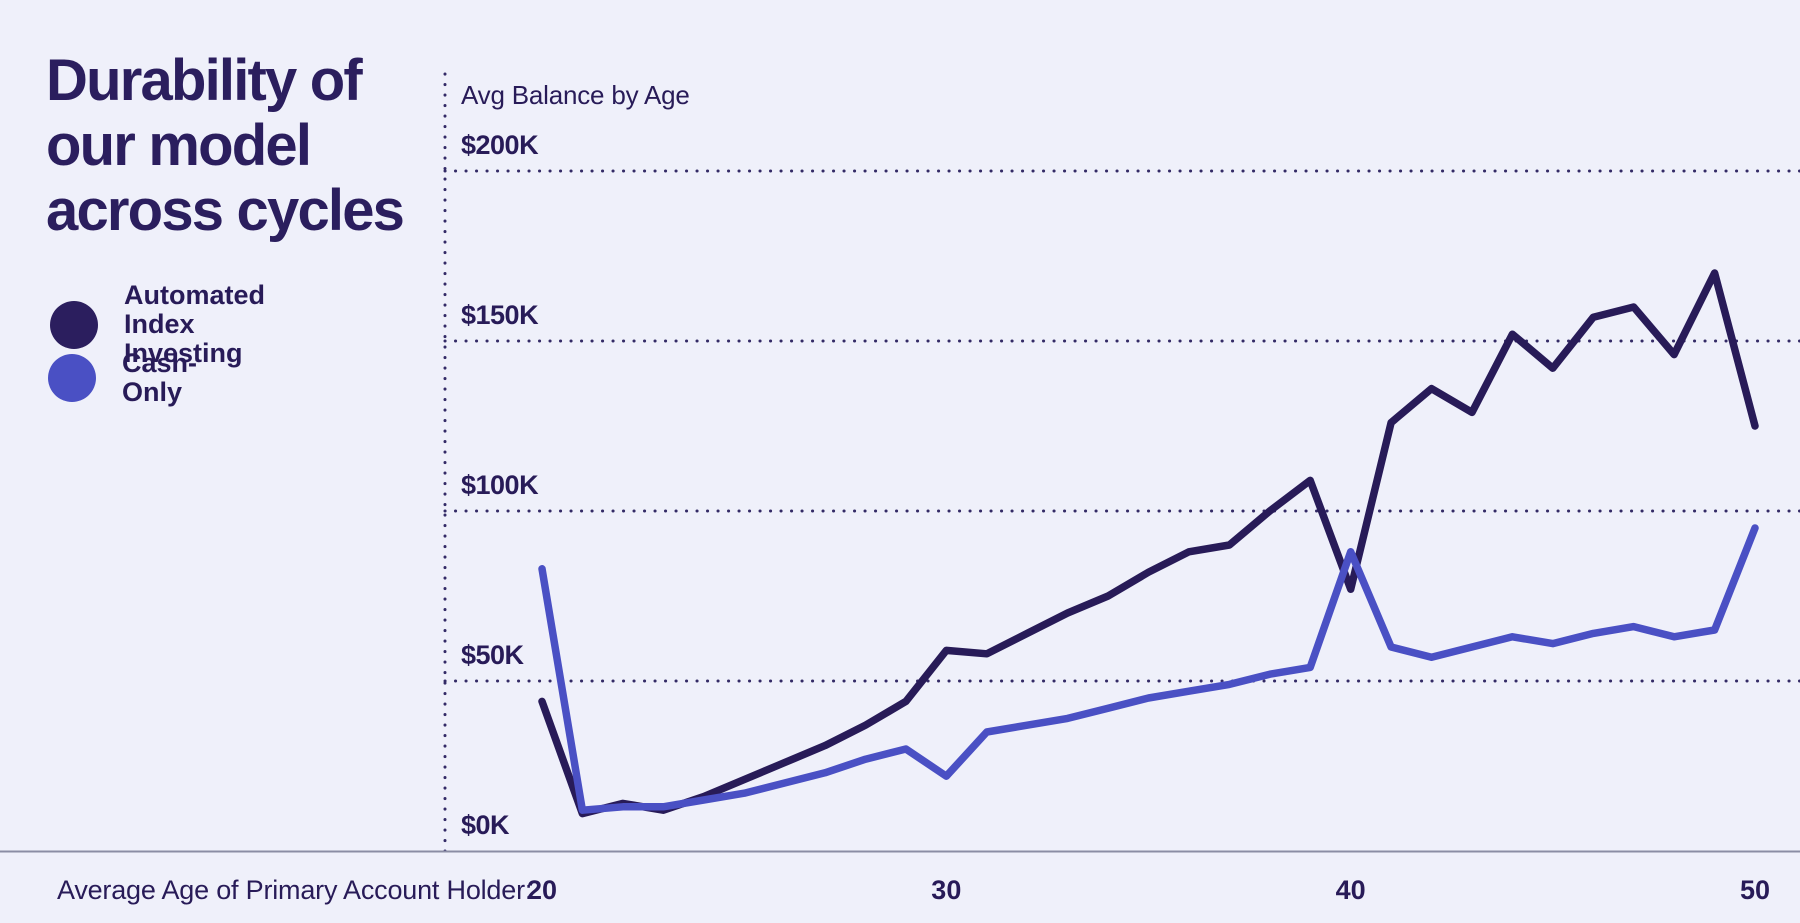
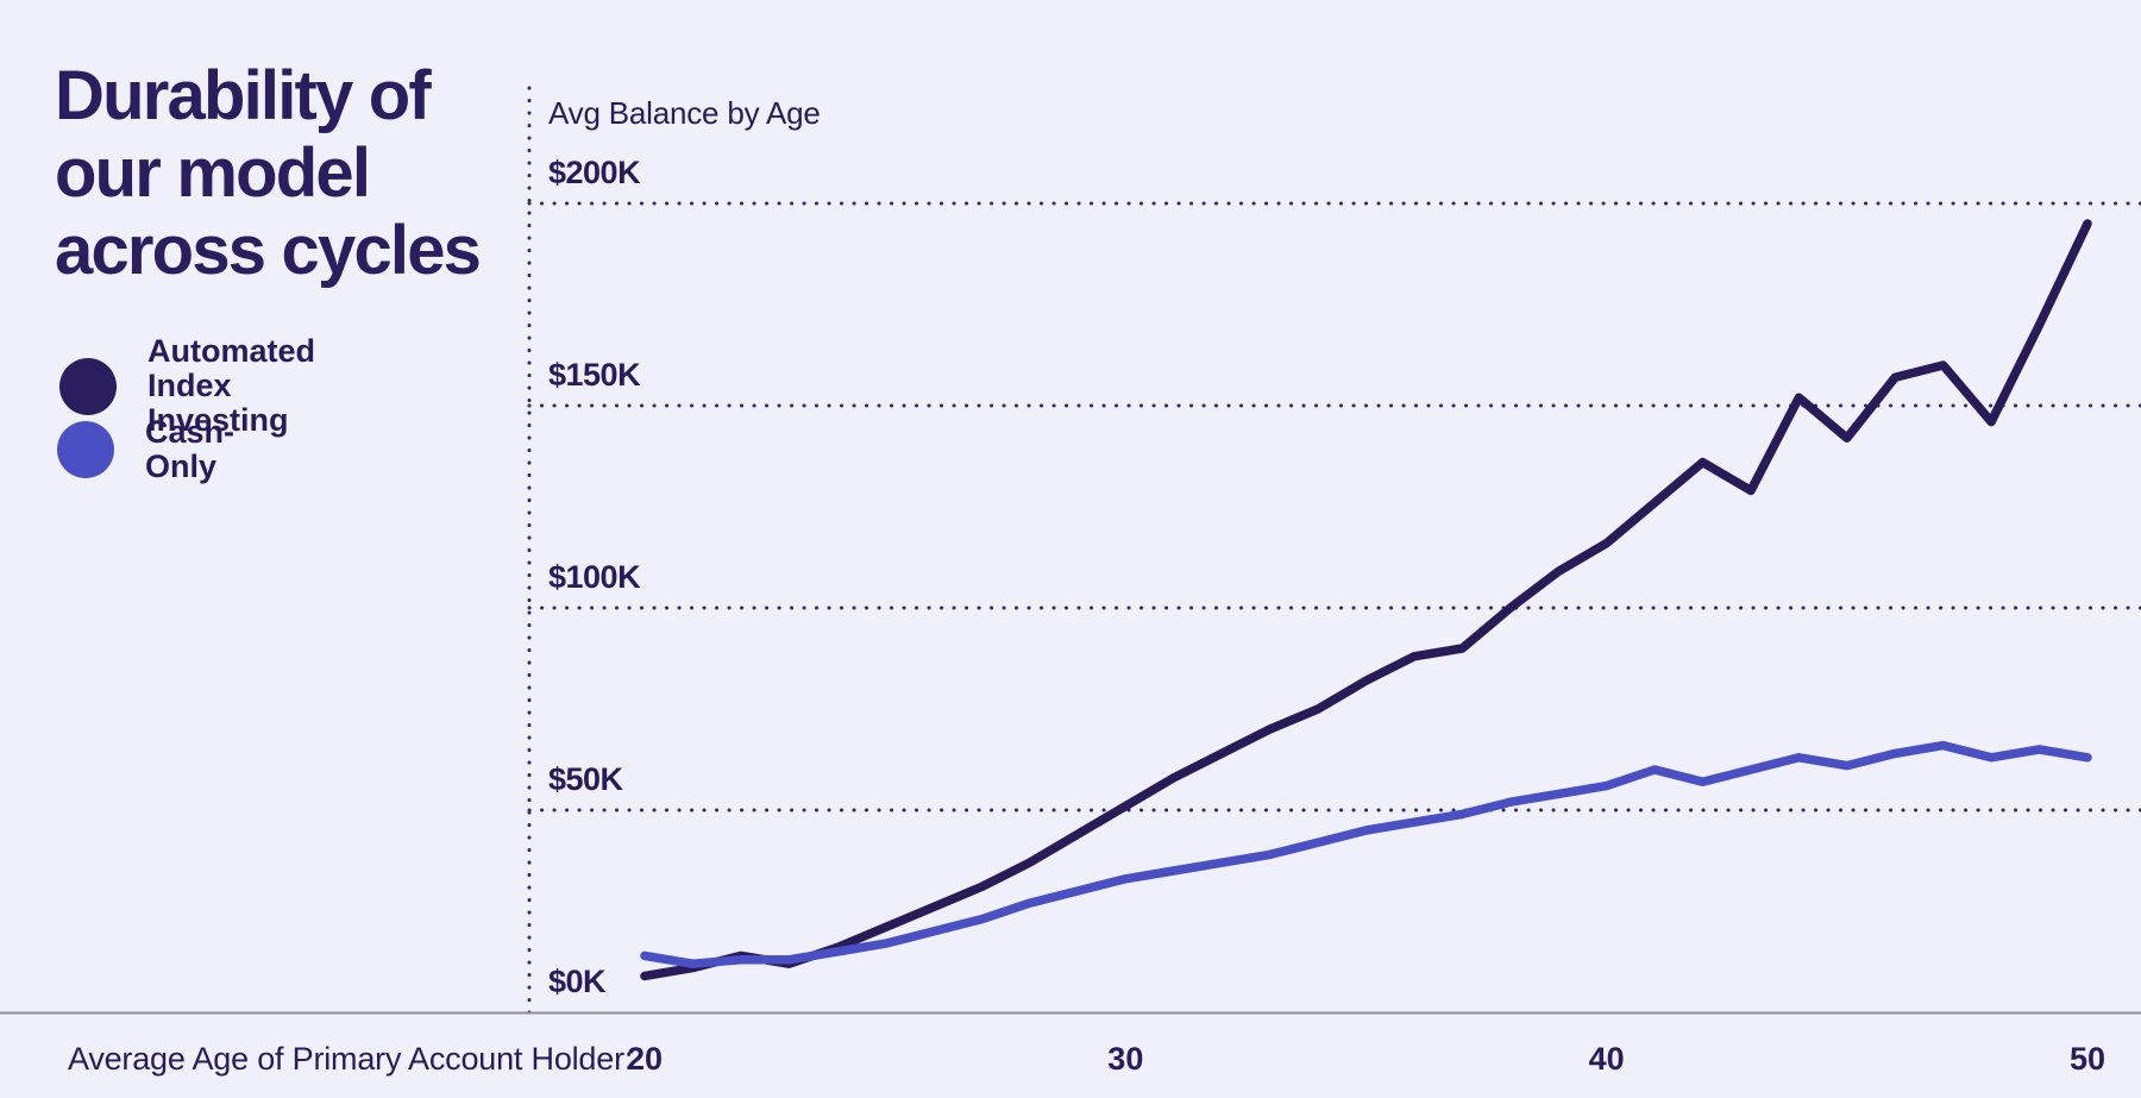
Automated Index Investing/20: $44K -> $9K
Cash-Only/20: $83K -> $14K
Automated Index Investing/30: $59K -> $51K
Cash-Only/30: $22K -> $33K
Automated Index Investing/40: $77K -> $116K
Cash-Only/40: $88K -> $56K
Automated Index Investing/50: $125K -> $195K
Cash-Only/50: $95K -> $63K
